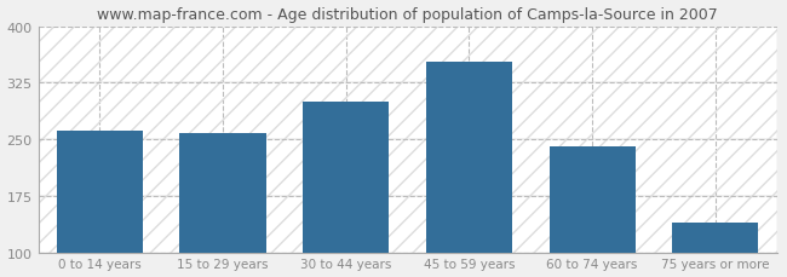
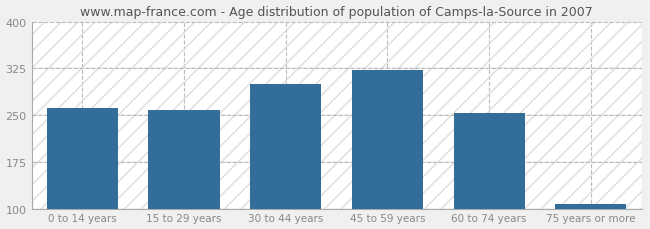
45 to 59 years: 352 -> 323
60 to 74 years: 240 -> 253
75 years or more: 140 -> 107
